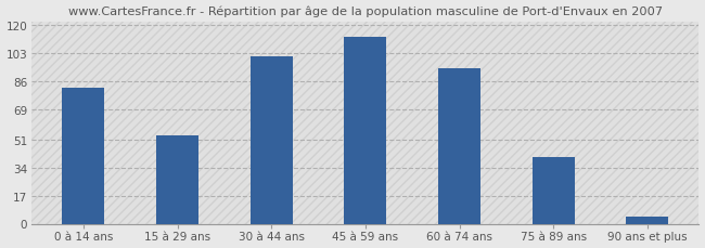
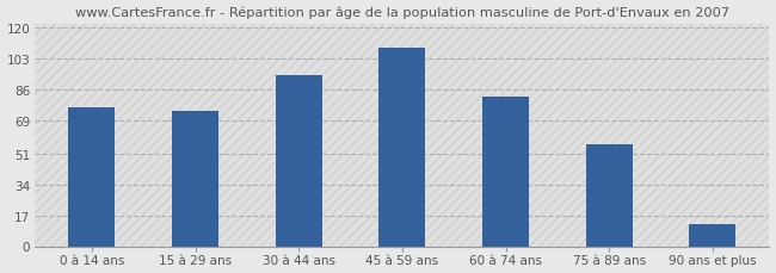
0 à 14 ans: 82 -> 76
15 à 29 ans: 53 -> 74
30 à 44 ans: 101 -> 94
45 à 59 ans: 113 -> 109
60 à 74 ans: 94 -> 82
75 à 89 ans: 40 -> 56
90 ans et plus: 4 -> 12
